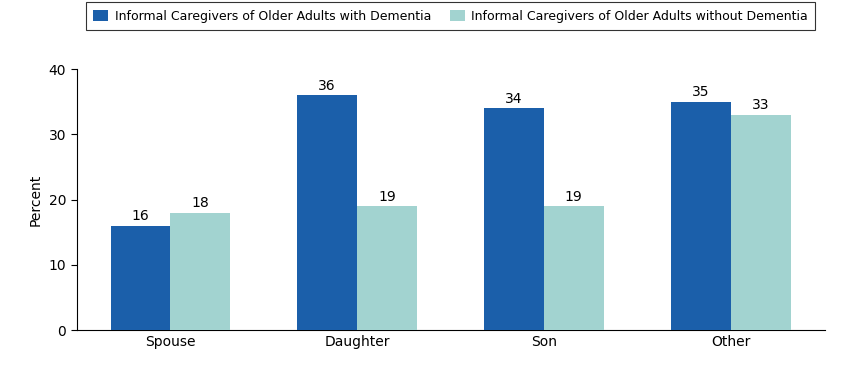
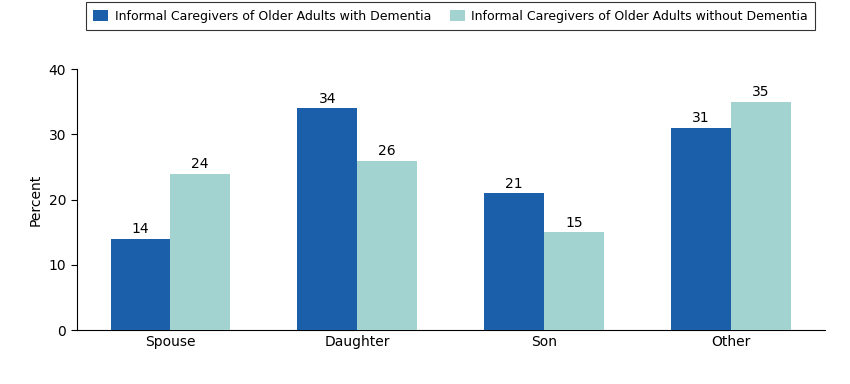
Informal Caregivers of Older Adults with Dementia/Spouse: 16 -> 14
Informal Caregivers of Older Adults without Dementia/Spouse: 18 -> 24
Informal Caregivers of Older Adults with Dementia/Daughter: 36 -> 34
Informal Caregivers of Older Adults without Dementia/Daughter: 19 -> 26
Informal Caregivers of Older Adults with Dementia/Son: 34 -> 21
Informal Caregivers of Older Adults without Dementia/Son: 19 -> 15
Informal Caregivers of Older Adults with Dementia/Other: 35 -> 31
Informal Caregivers of Older Adults without Dementia/Other: 33 -> 35
